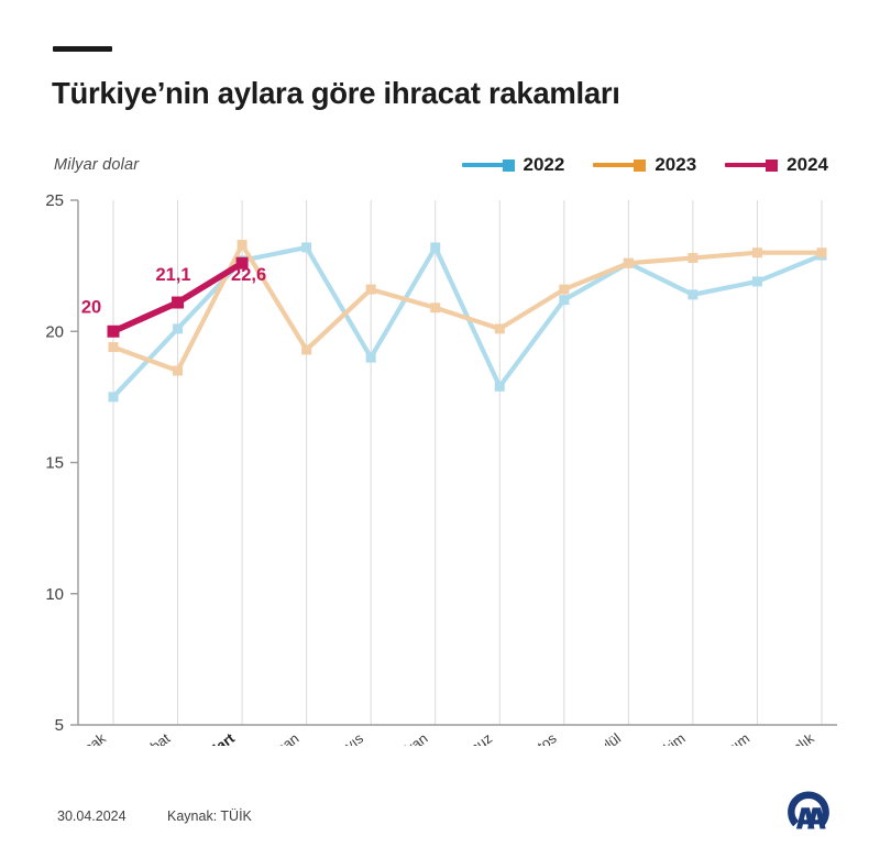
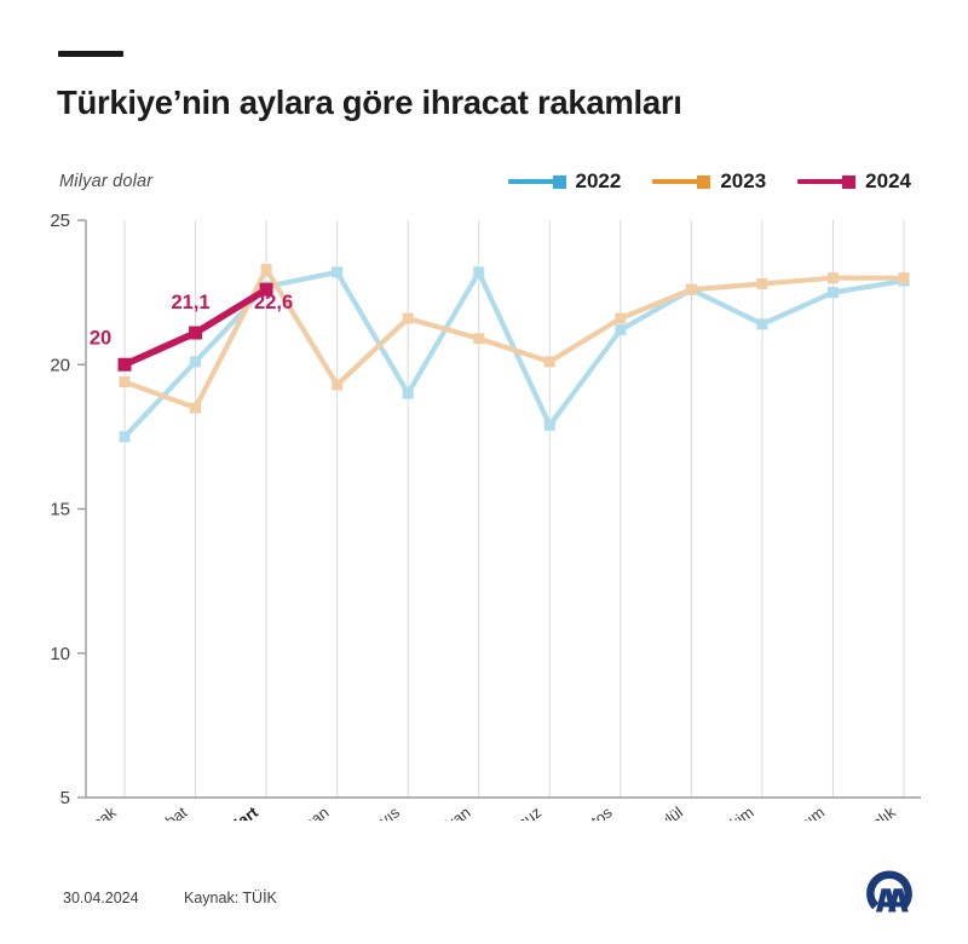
2022/Kasım: 21.9 -> 22.5
